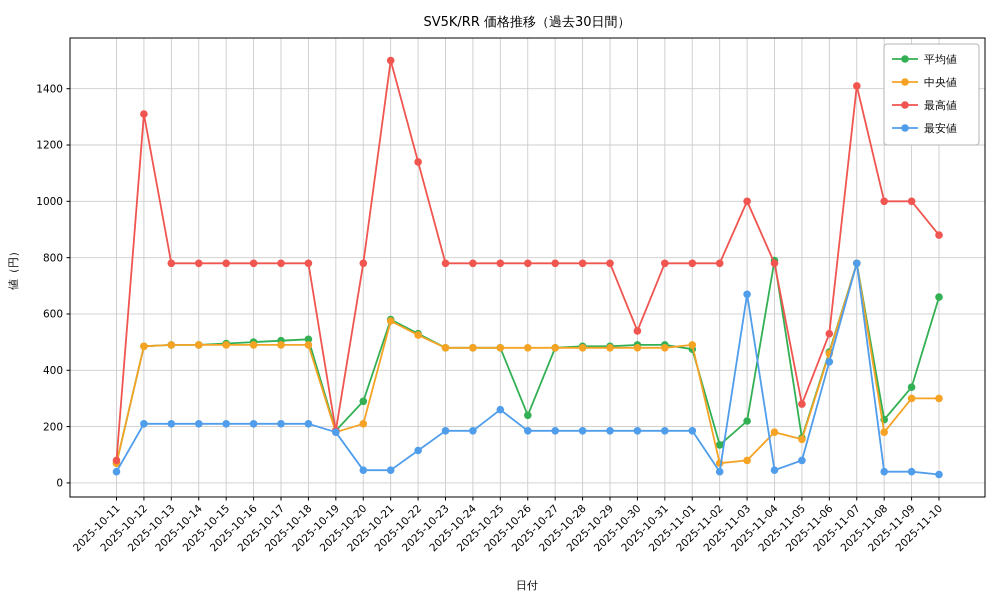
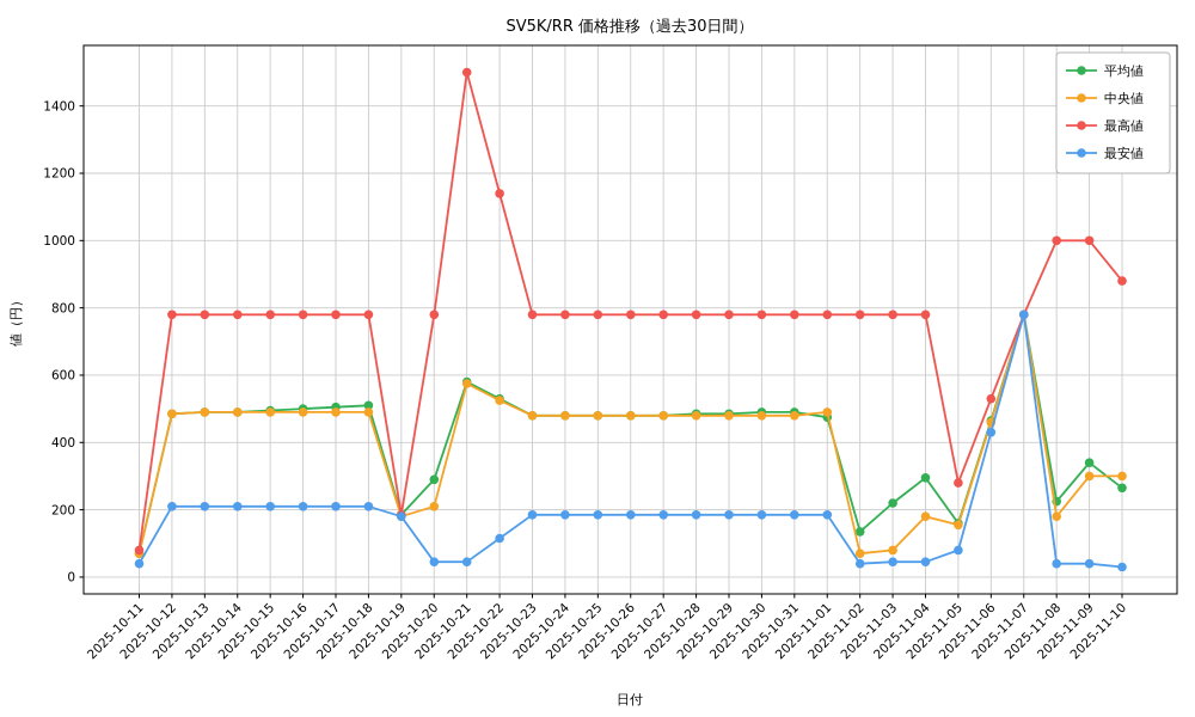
最高値/2025-10-12: 1310 -> 780
最安値/2025-10-25: 260 -> 180
平均値/2025-10-26: 240 -> 480
最高値/2025-10-30: 540 -> 780
最高値/2025-11-03: 1000 -> 780
最安値/2025-11-03: 670 -> 40
平均値/2025-11-04: 790 -> 300
最高値/2025-11-07: 1410 -> 780
平均値/2025-11-10: 660 -> 260
